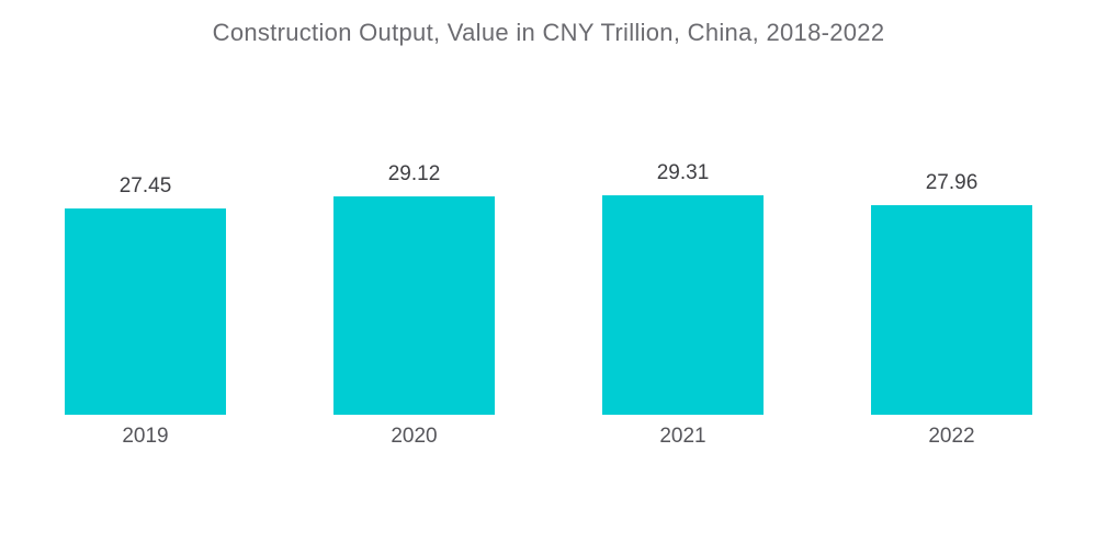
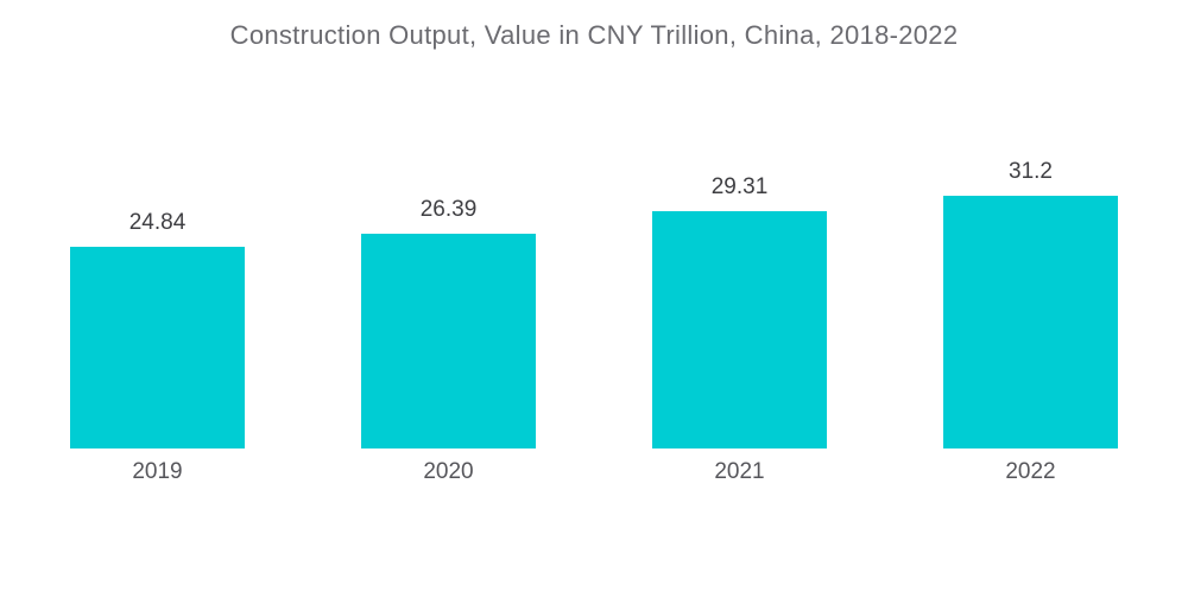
2019: 27.45 -> 24.84
2020: 29.12 -> 26.39
2022: 27.96 -> 31.2
